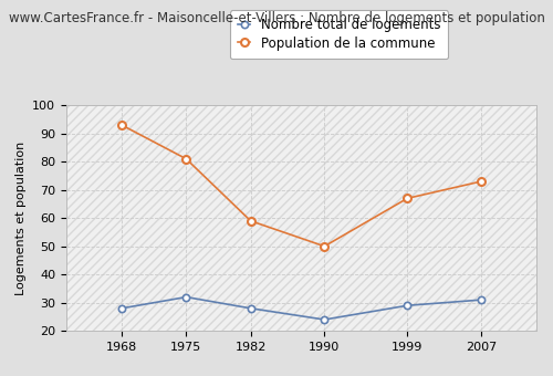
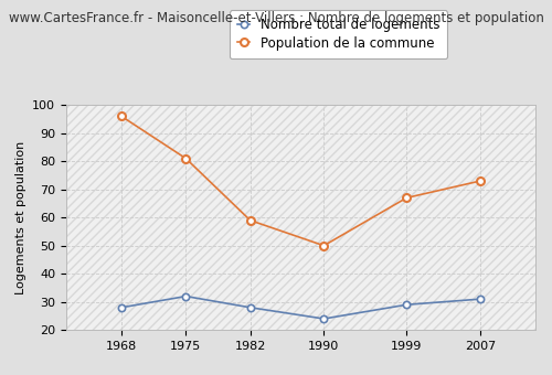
Population de la commune/1968: 93 -> 96
